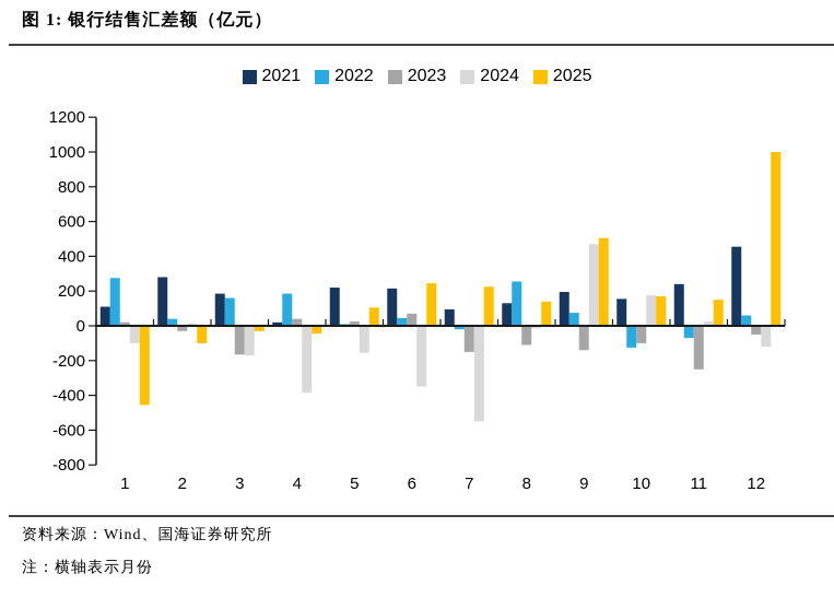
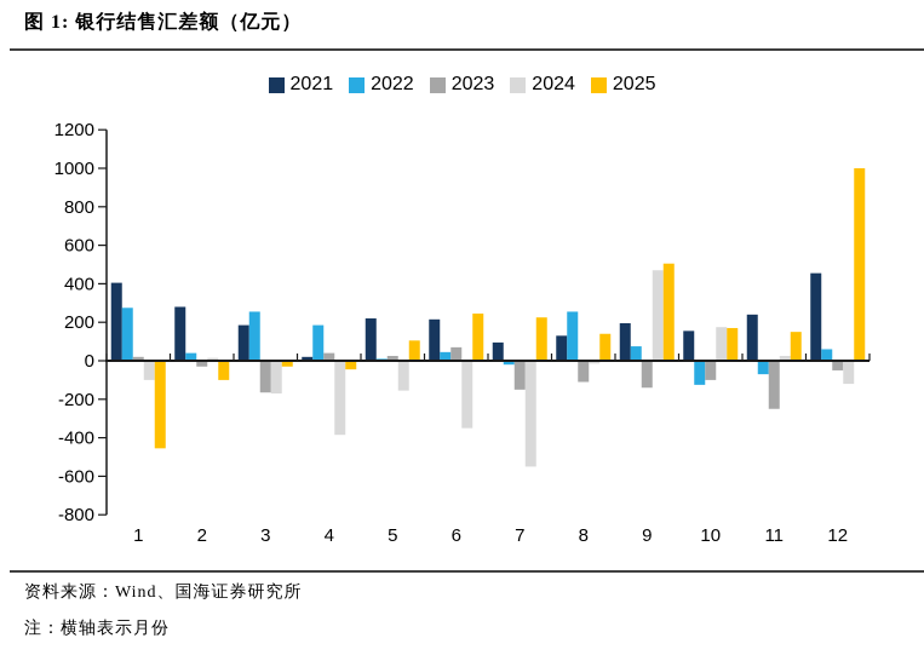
2021/1: 110 -> 400
2022/3: 160 -> 260
